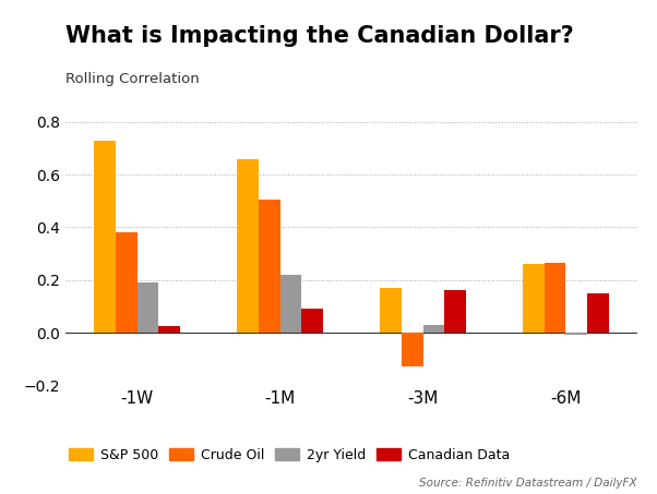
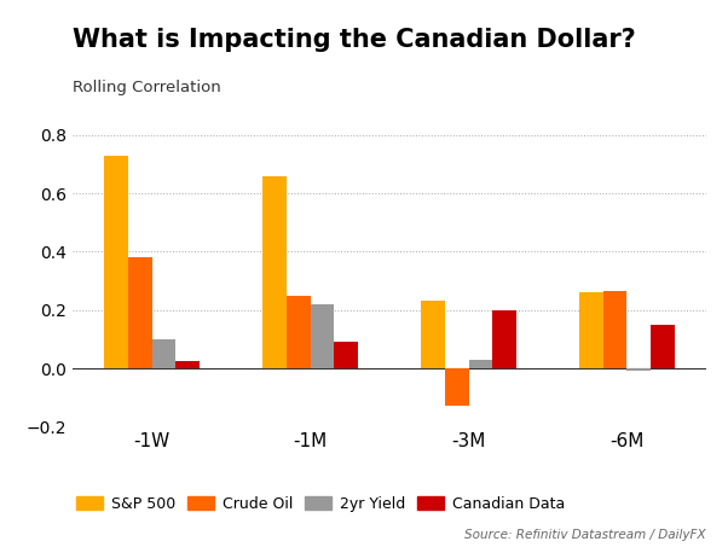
2yr Yield/-1W: 0.19 -> 0.10
Crude Oil/-1M: 0.505 -> 0.250
S&P 500/-3M: 0.17 -> 0.23
Canadian Data/-3M: 0.160 -> 0.200
